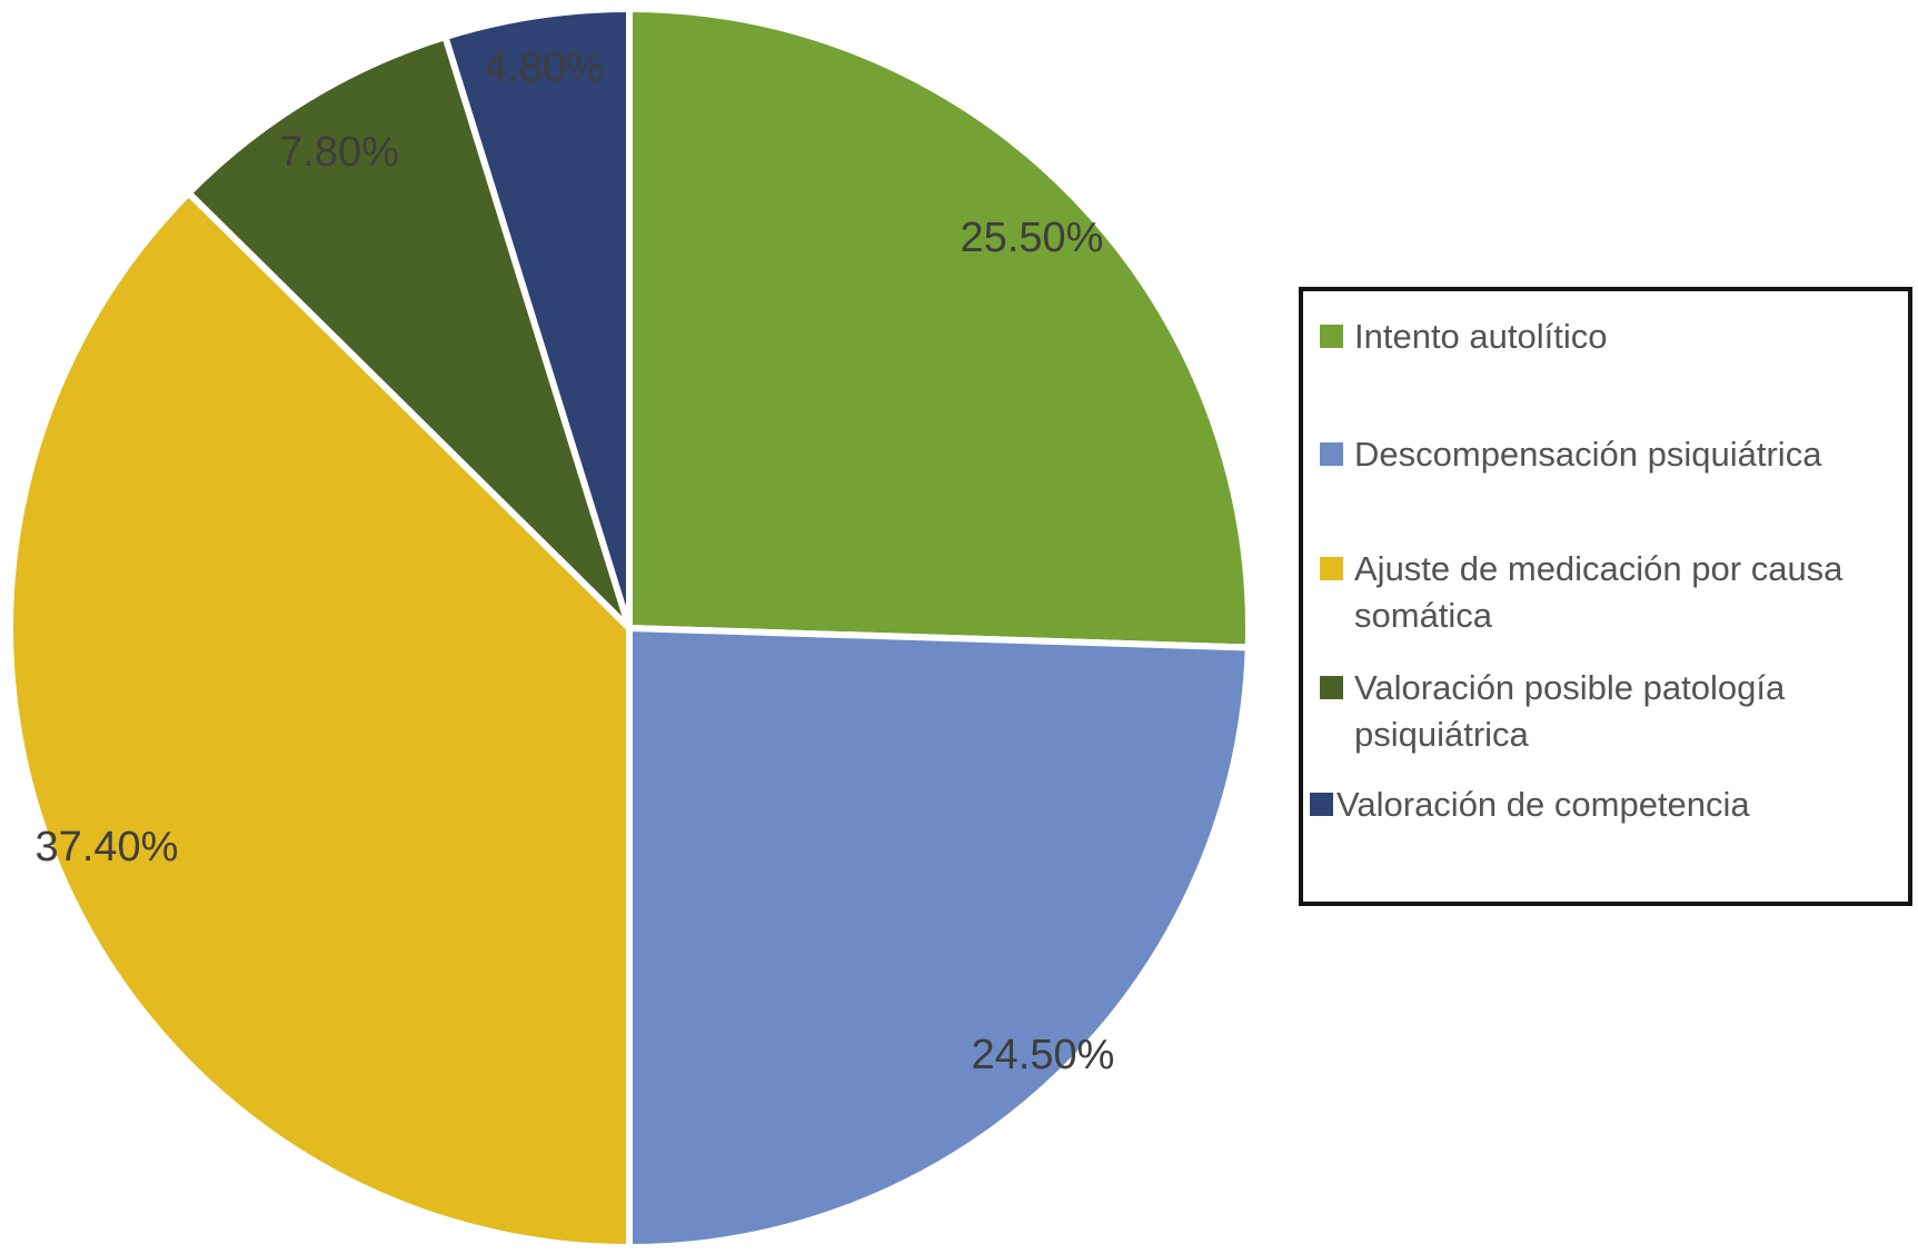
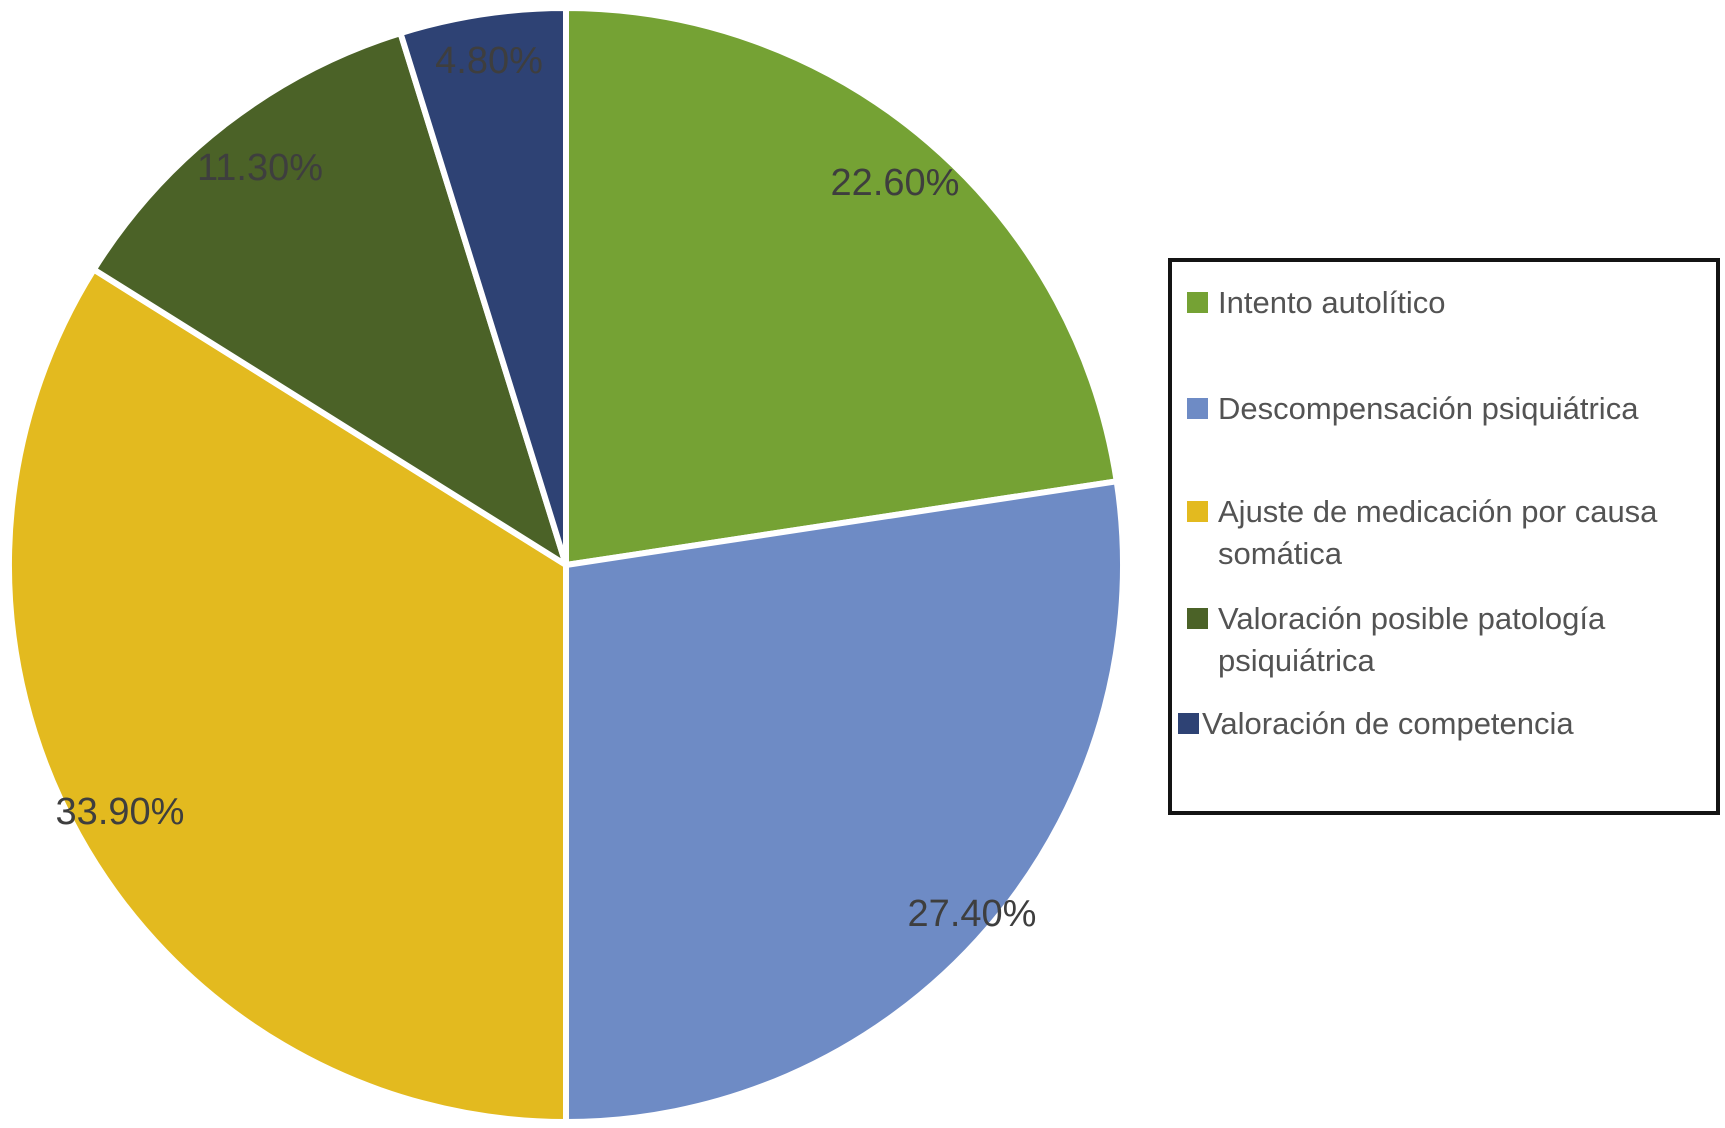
Intento autolítico: 25.50% -> 22.60%
Descompensación psiquiátrica: 24.50% -> 27.40%
Ajuste de medicación por causa somática: 37.40% -> 33.90%
Valoración posible patología psiquiátrica: 7.80% -> 11.30%
